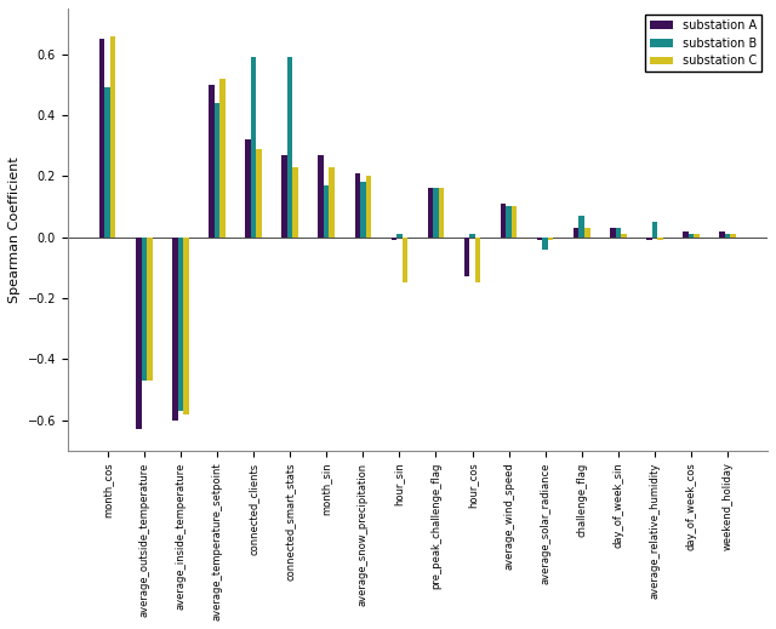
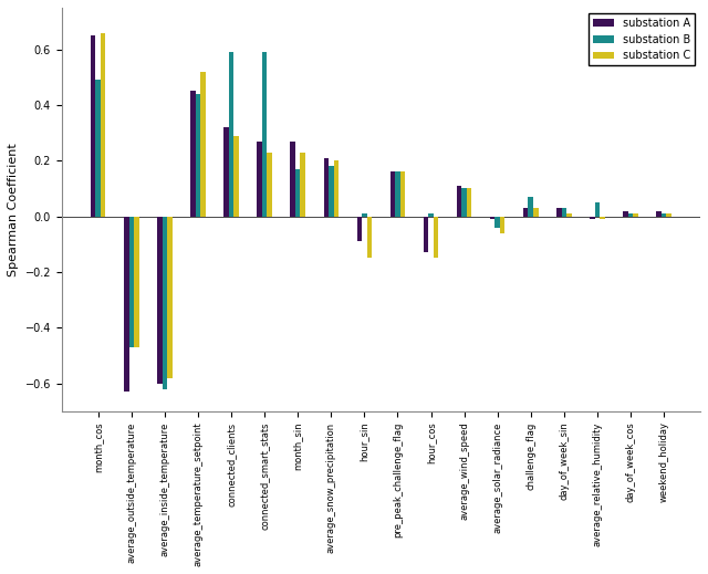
substation B/average_inside_temperature: -0.57 -> -0.62
substation A/average_temperature_setpoint: 0.50 -> 0.45
substation A/hour_sin: -0.01 -> -0.09
substation C/average_solar_radiance: -0.01 -> -0.06
